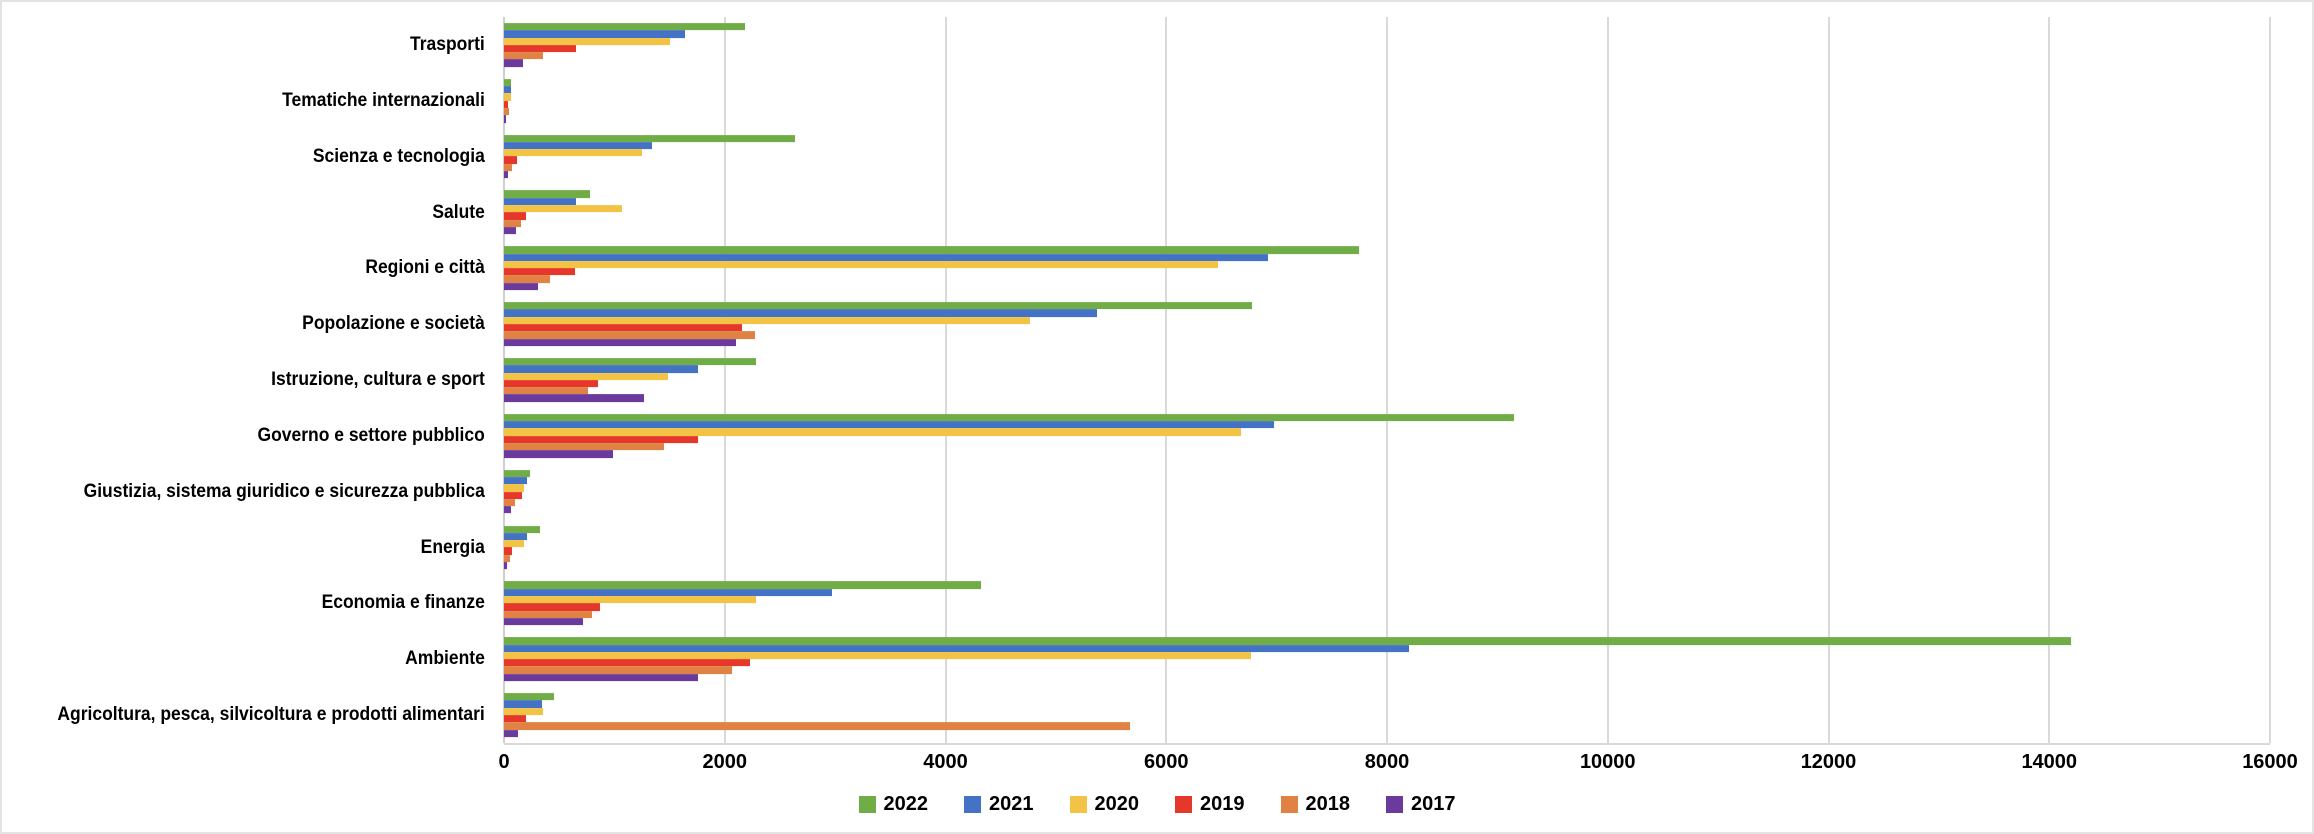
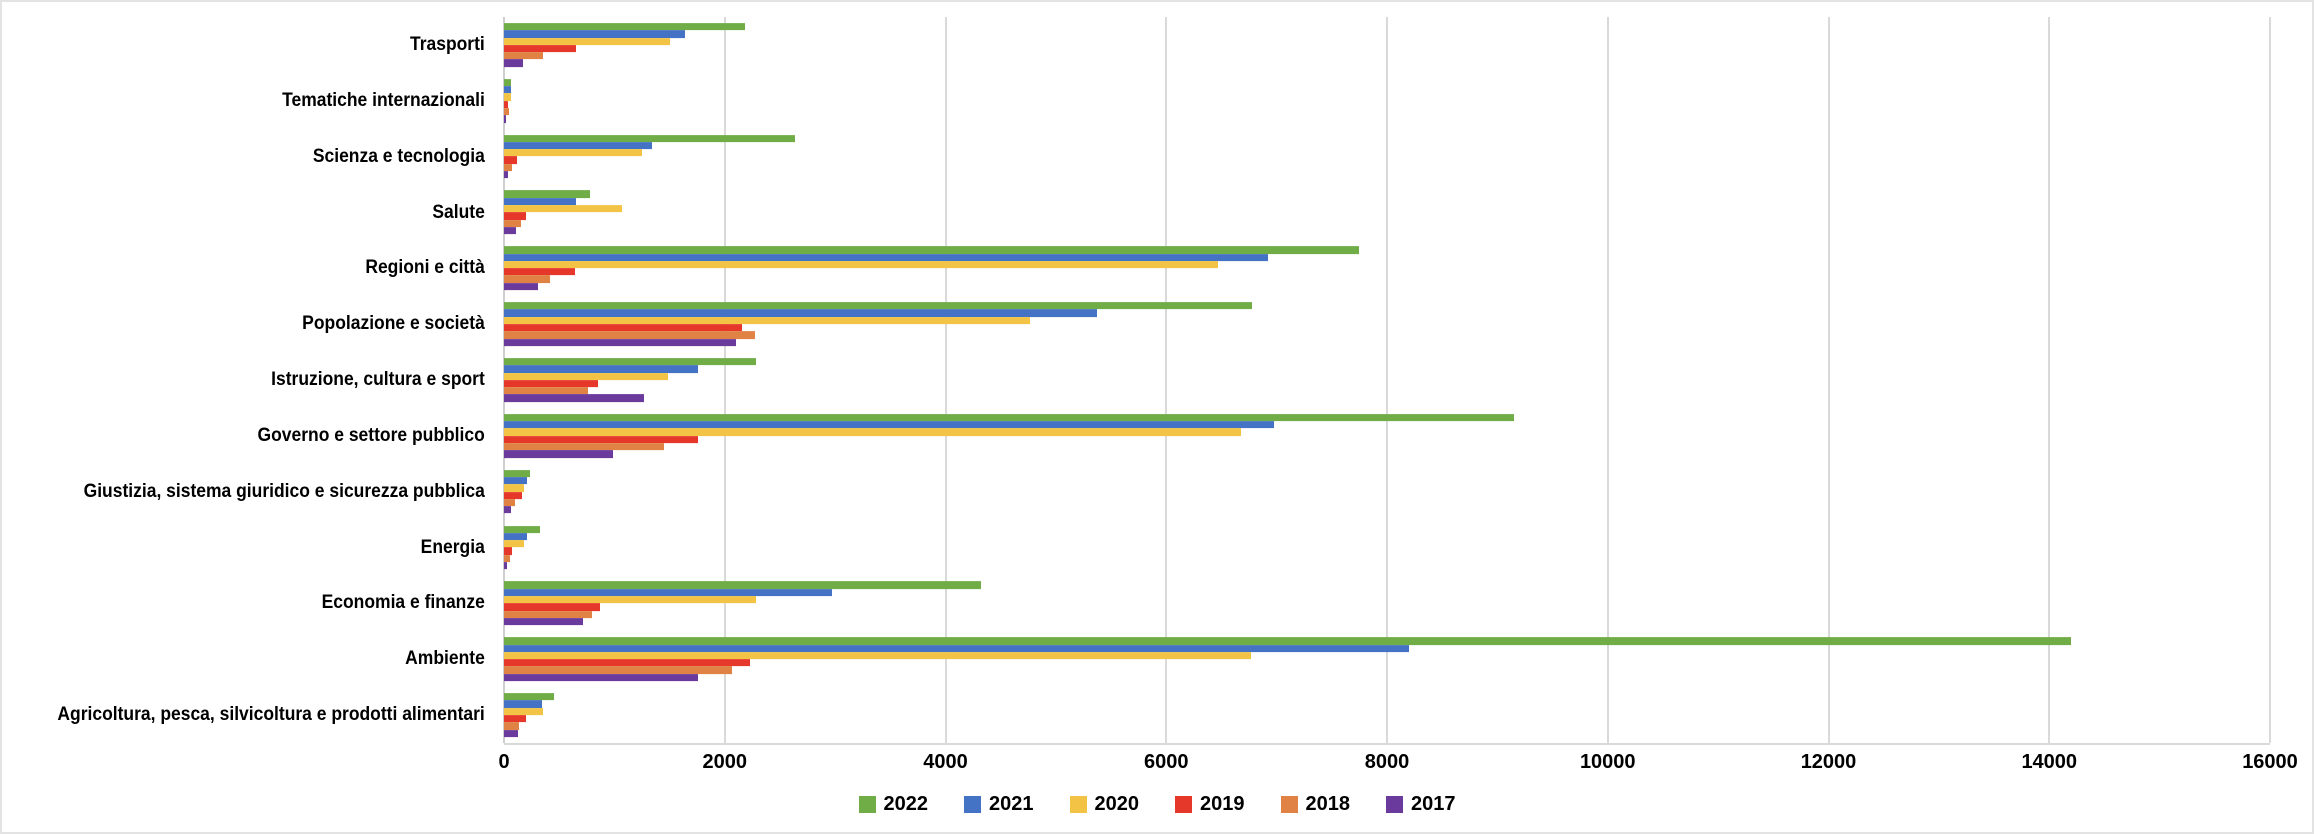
2018/Agricoltura, pesca, silvicoltura e prodotti alimentari: 5670 -> 140
